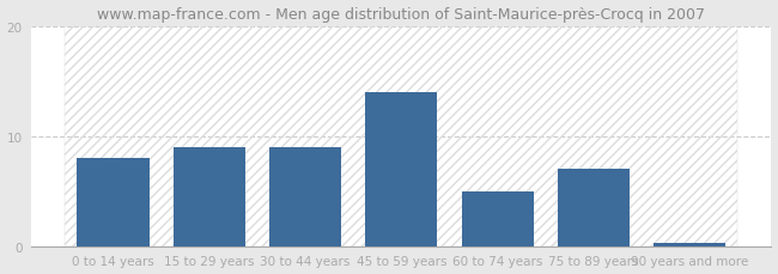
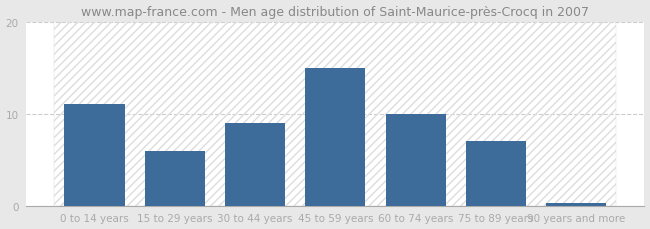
0 to 14 years: 8.0 -> 11.0
15 to 29 years: 9.0 -> 6.0
45 to 59 years: 14.0 -> 15.0
60 to 74 years: 5.0 -> 10.0
